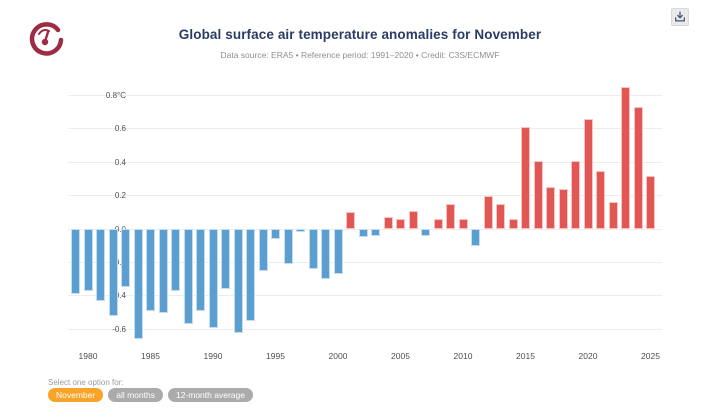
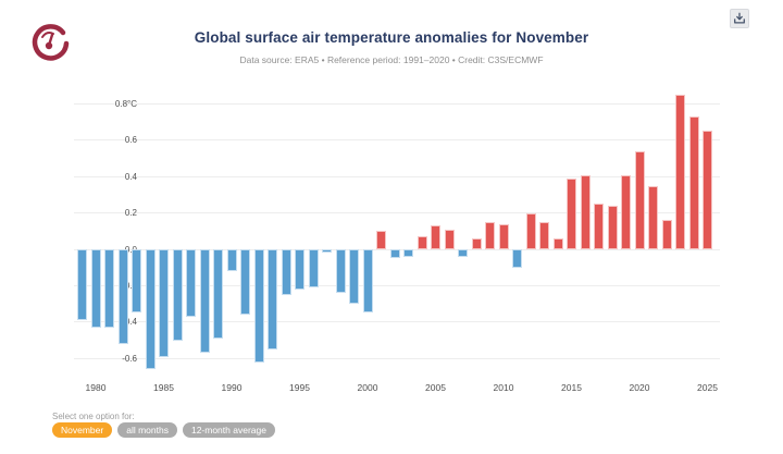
1980: -0.37 -> -0.43
1985: -0.49 -> -0.59
1990: -0.59 -> -0.12
1995: -0.06 -> -0.22
2000: -0.27 -> -0.35
2005: 0.06 -> 0.13
2010: 0.06 -> 0.14
2015: 0.61 -> 0.39
2020: 0.66 -> 0.54
2025: 0.32 -> 0.65
